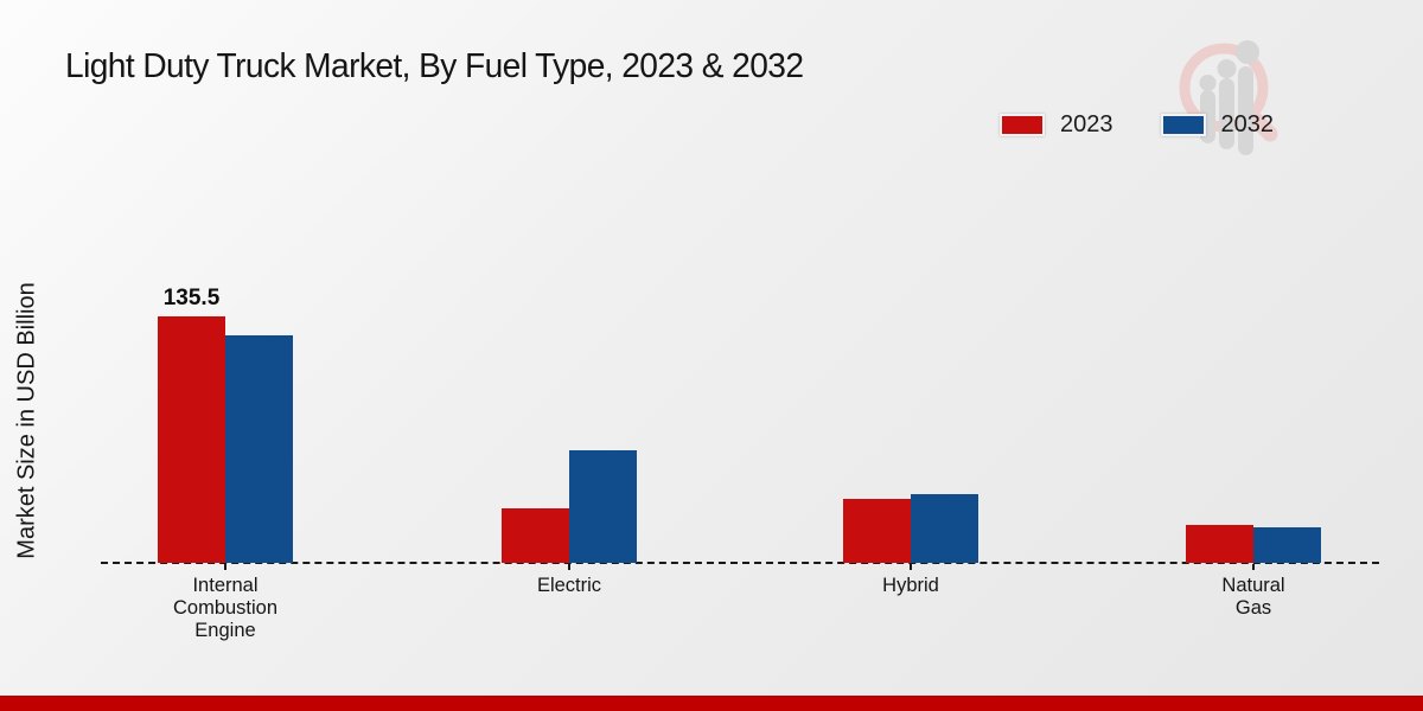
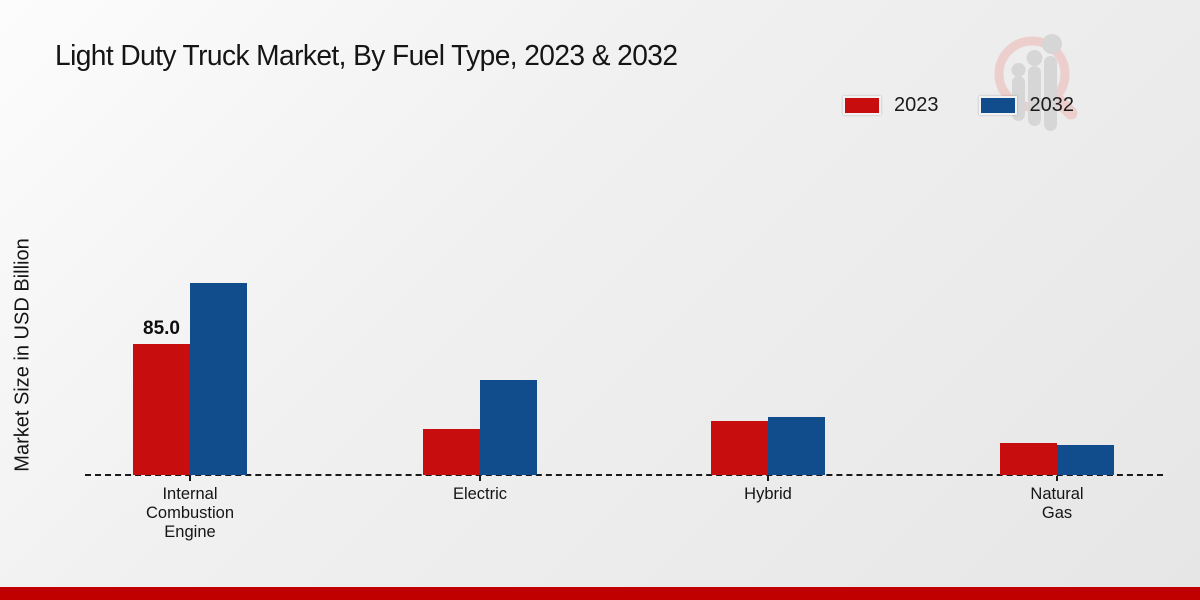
2023/Internal Combustion Engine: 135.5 -> 85.0
